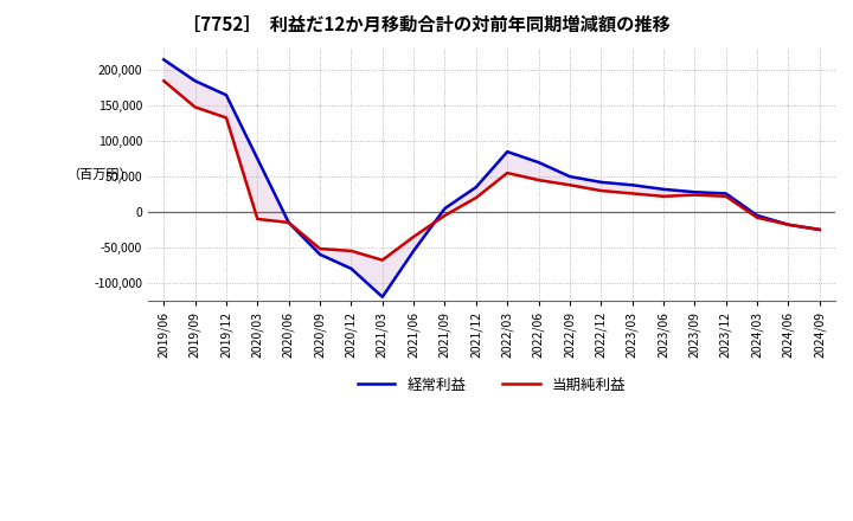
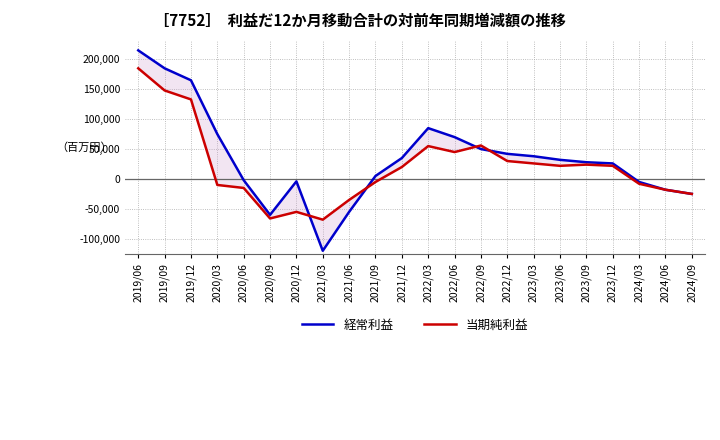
経常利益/2020/06: -15,000 -> -2,000
当期純利益/2020/09: -52,000 -> -66,000
経常利益/2020/12: -80,000 -> -4,000
当期純利益/2022/09: 38,000 -> 56,000
